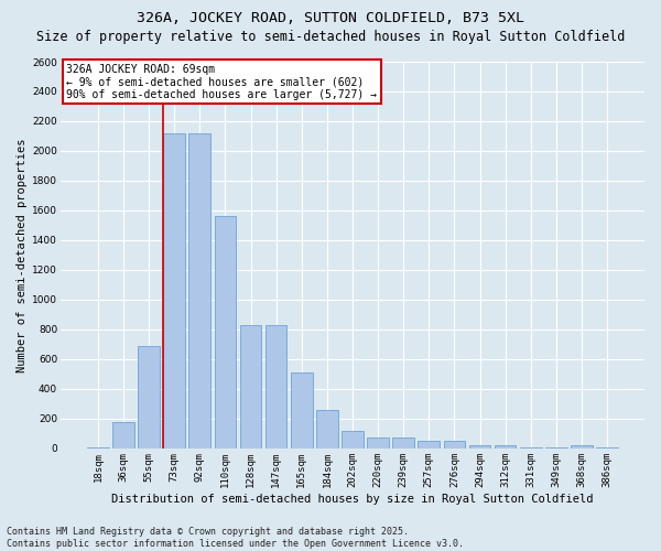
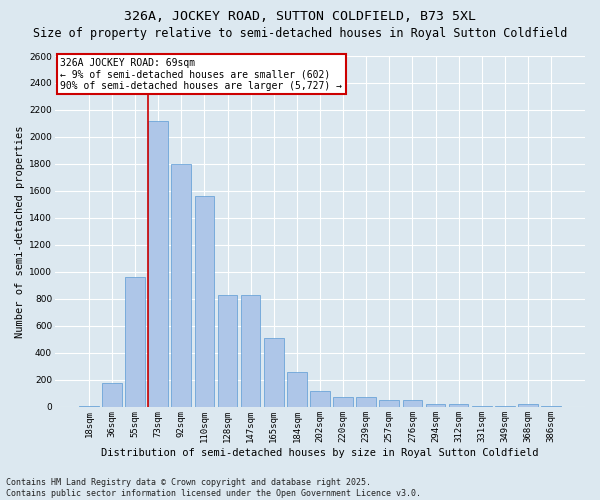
55sqm: 690 -> 960
92sqm: 2120 -> 1800
